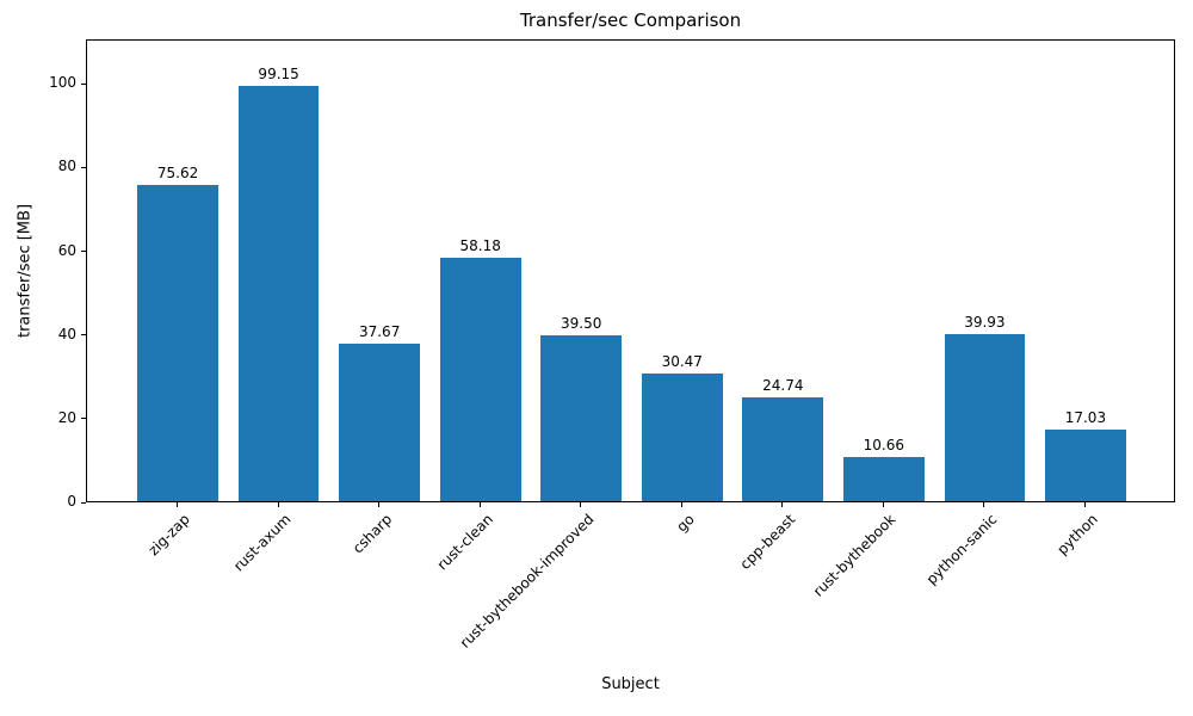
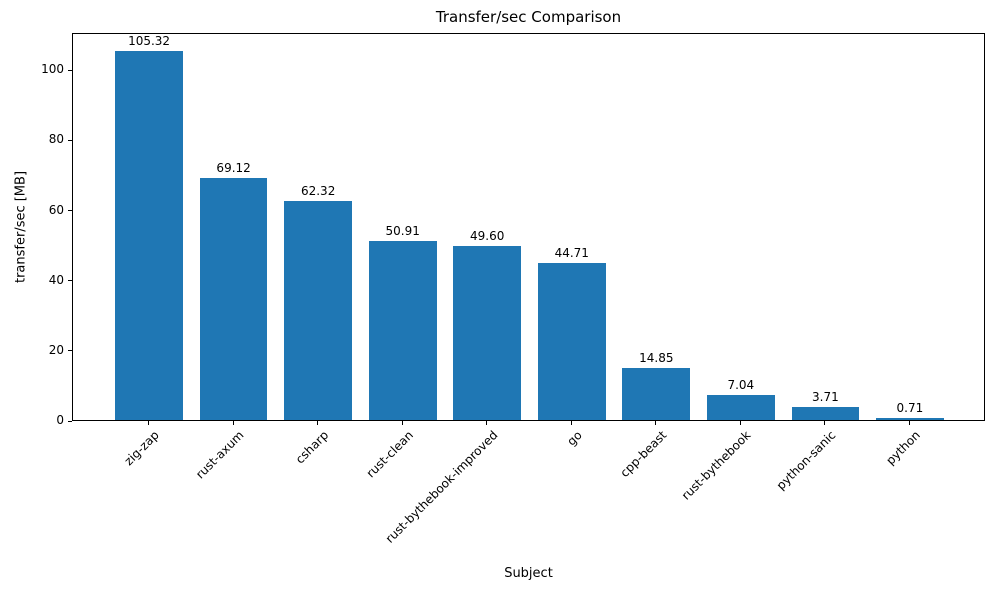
zig-zap: 75.62 -> 105.32
rust-axum: 99.15 -> 69.12
csharp: 37.67 -> 62.32
rust-clean: 58.18 -> 50.91
rust-bythebook-improved: 39.50 -> 49.60
go: 30.47 -> 44.71
cpp-beast: 24.74 -> 14.85
rust-bythebook: 10.66 -> 7.04
python-sanic: 39.93 -> 3.71
python: 17.03 -> 0.71
